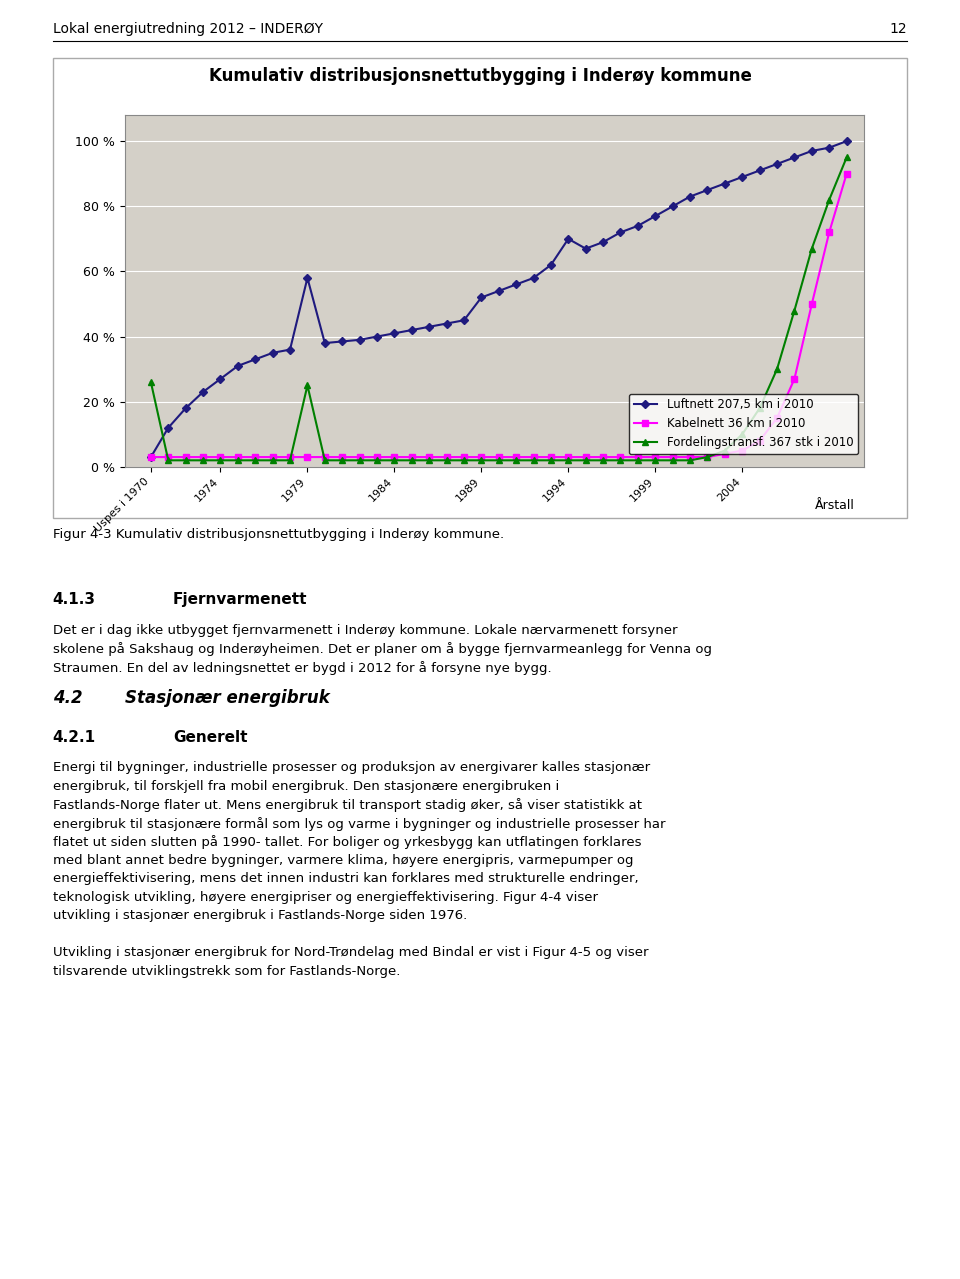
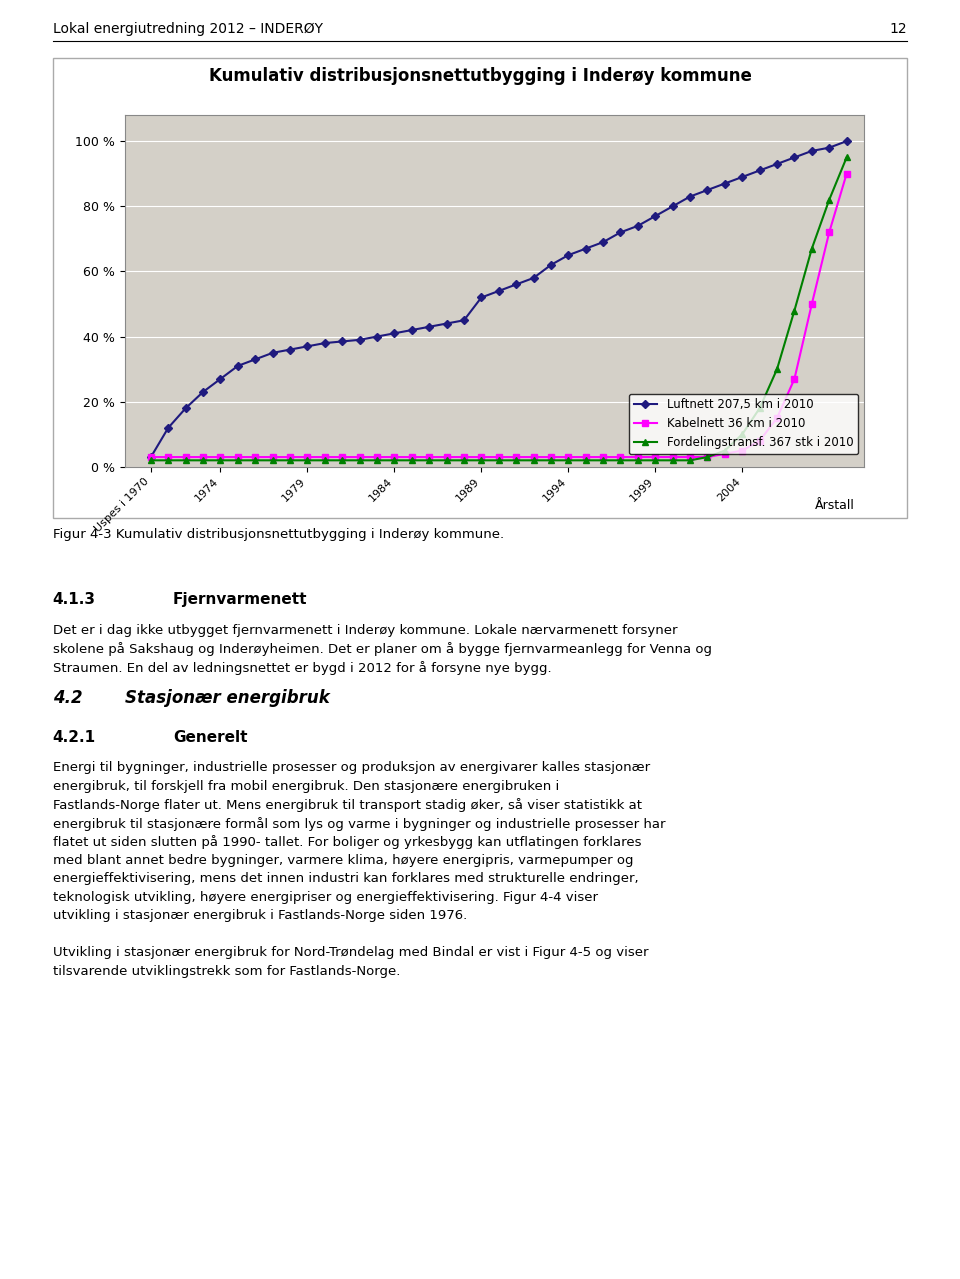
Fordelingstransf. 367 stk i 2010/Uspes i 1970: 26 % -> 2 %
Luftnett 207,5 km i 2010/1979: 58.0 % -> 37.0 %
Fordelingstransf. 367 stk i 2010/1979: 25 % -> 2 %
Luftnett 207,5 km i 2010/1994: 70.0 % -> 65.0 %
